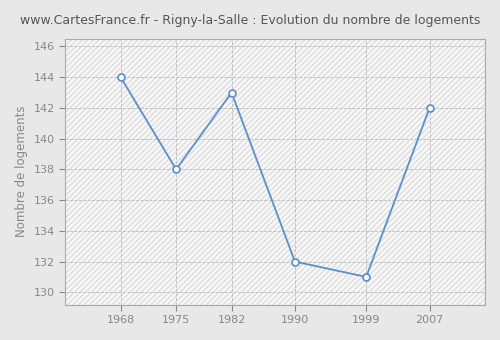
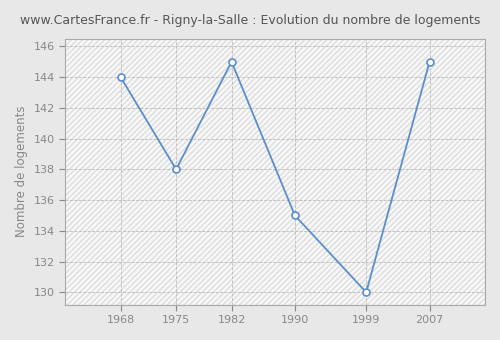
1982: 143 -> 145
1990: 132 -> 135
1999: 131 -> 130
2007: 142 -> 145
